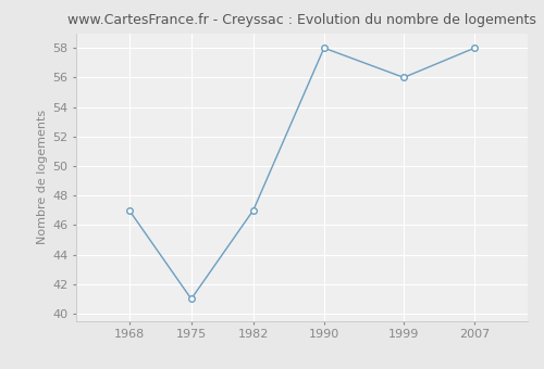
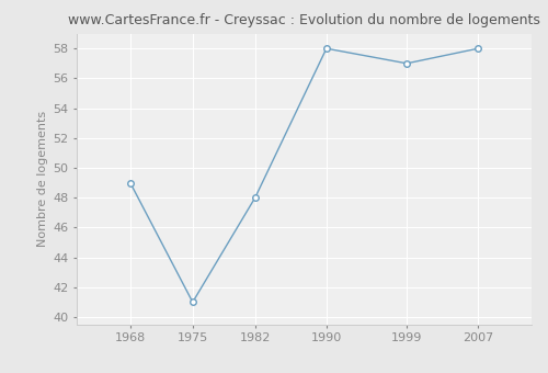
1968: 47 -> 49
1982: 47 -> 48
1999: 56 -> 57
